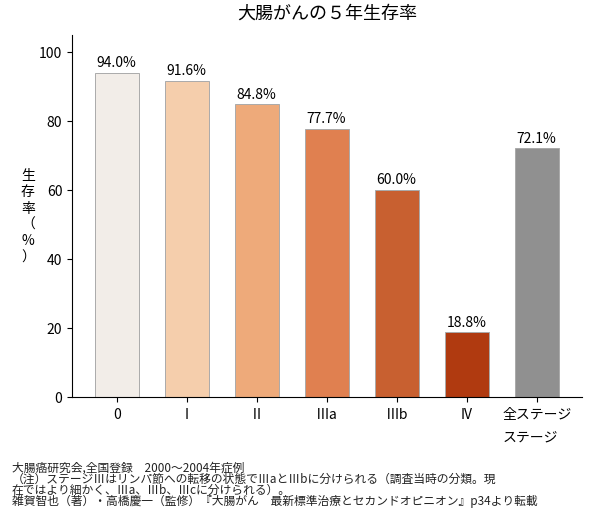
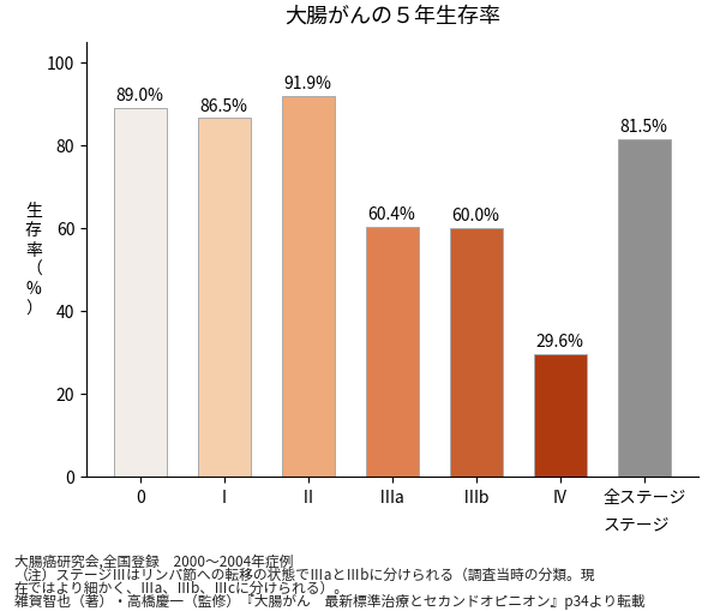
0: 94.0% -> 89.0%
I: 91.6% -> 86.5%
Ⅱ: 84.8% -> 91.9%
Ⅲa: 77.7% -> 60.4%
IV: 18.8% -> 29.6%
全ステージ: 72.1% -> 81.5%
